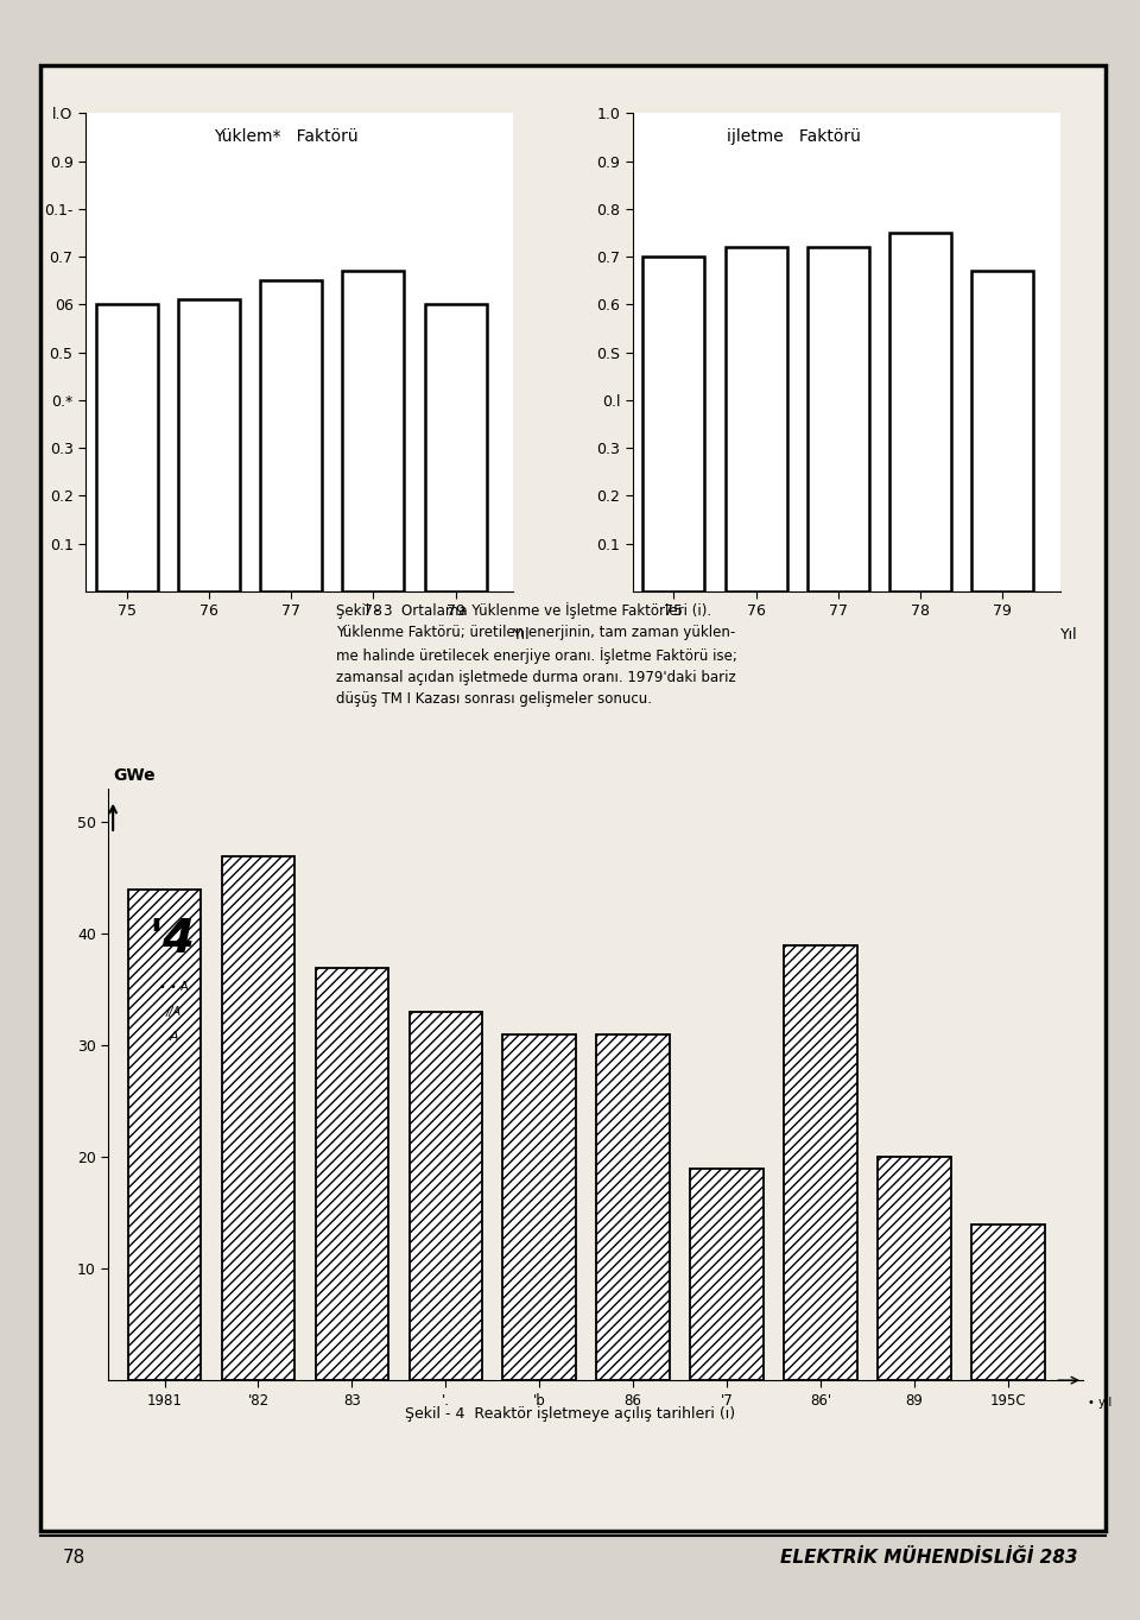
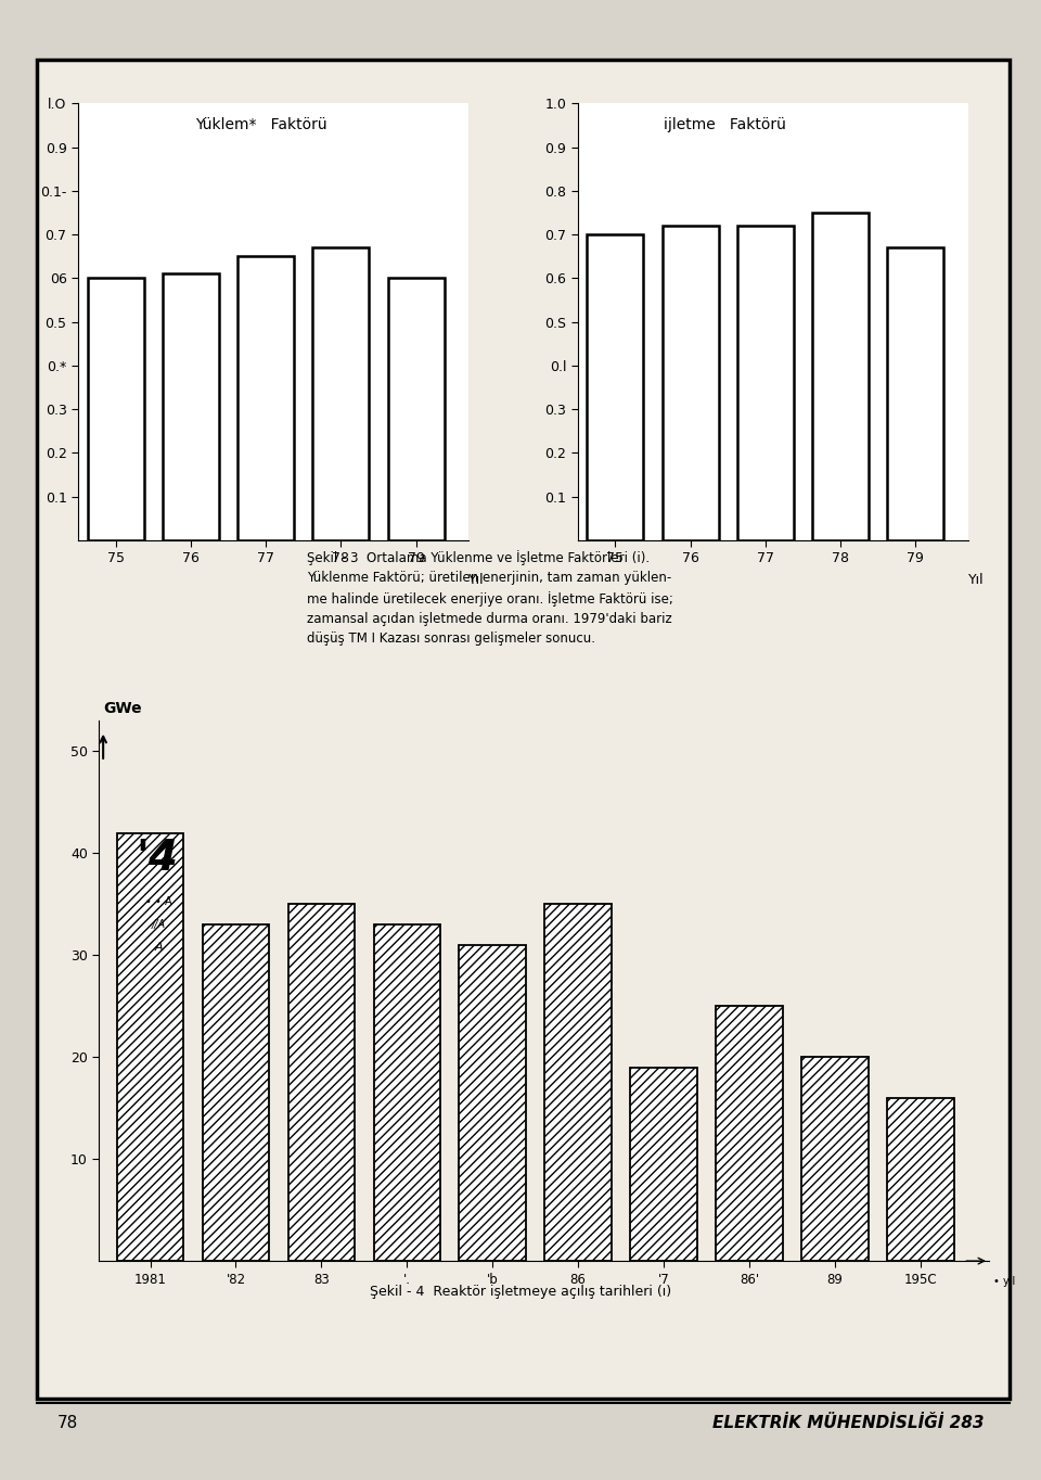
1981: 44 -> 42
'82: 47 -> 33
83: 37 -> 35
86: 31 -> 35
86': 39 -> 25
195C: 14 -> 16
